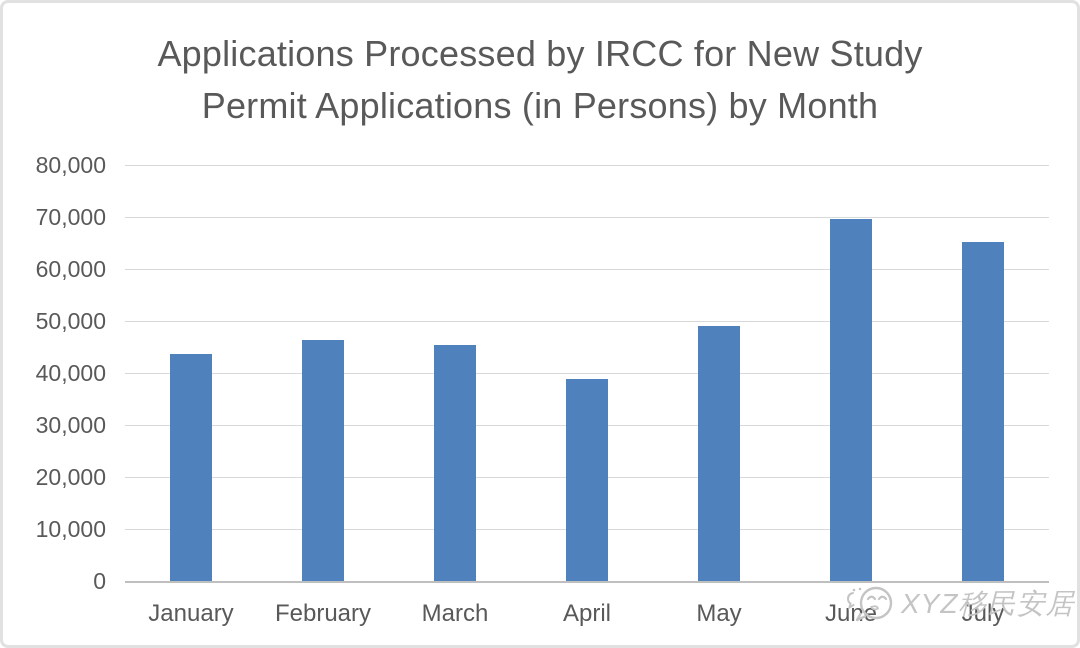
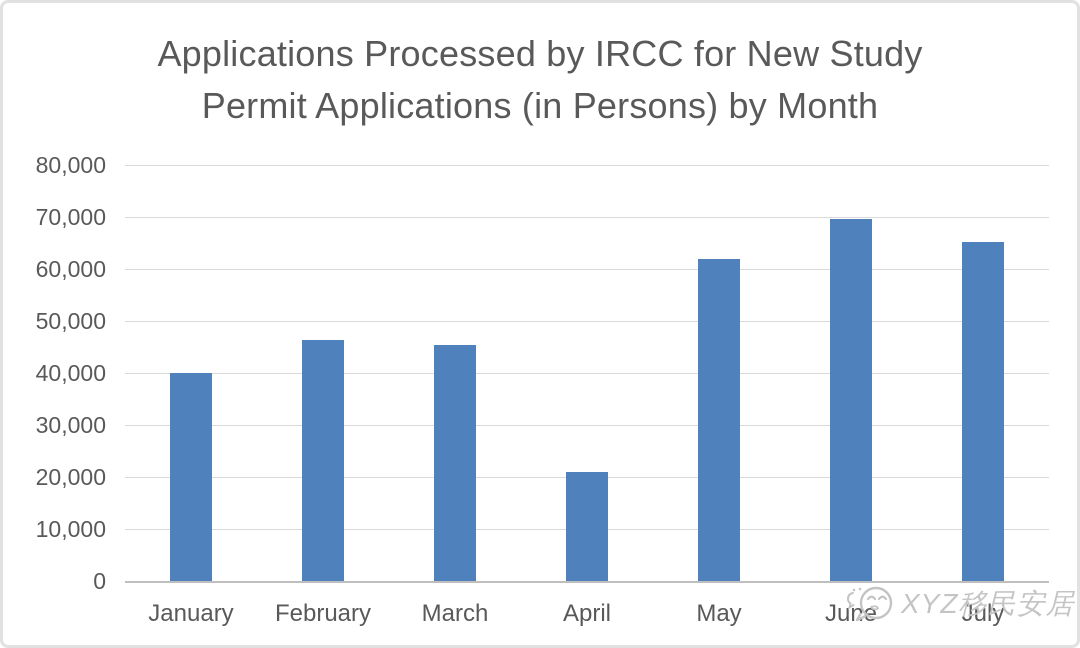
January: 44000 -> 40000
April: 39000 -> 21000
May: 49000 -> 62000
